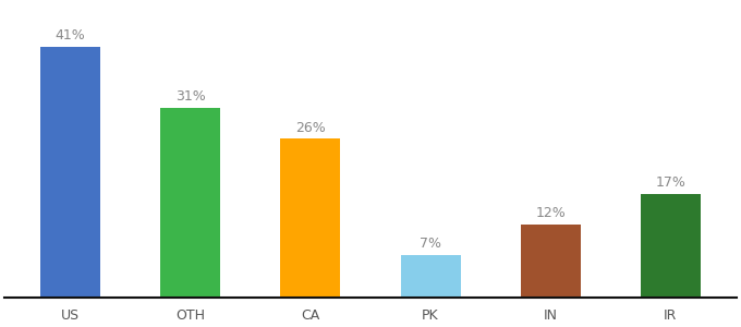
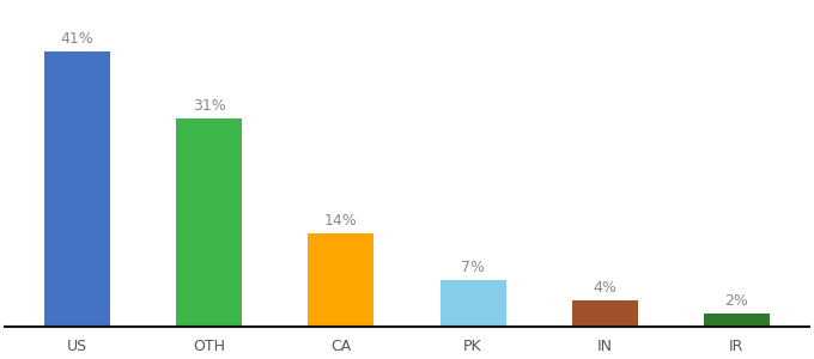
CA: 26% -> 14%
IN: 12% -> 4%
IR: 17% -> 2%
